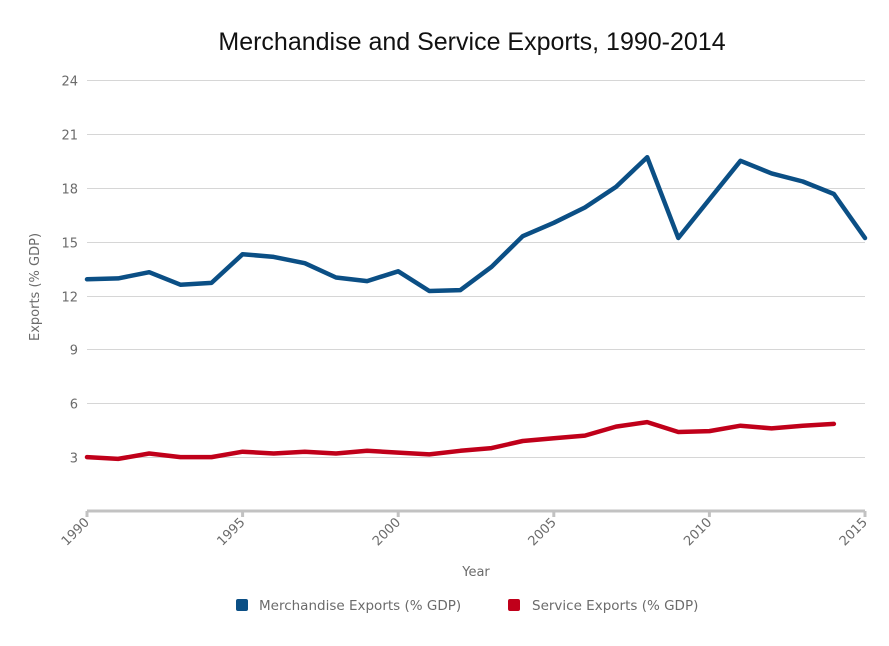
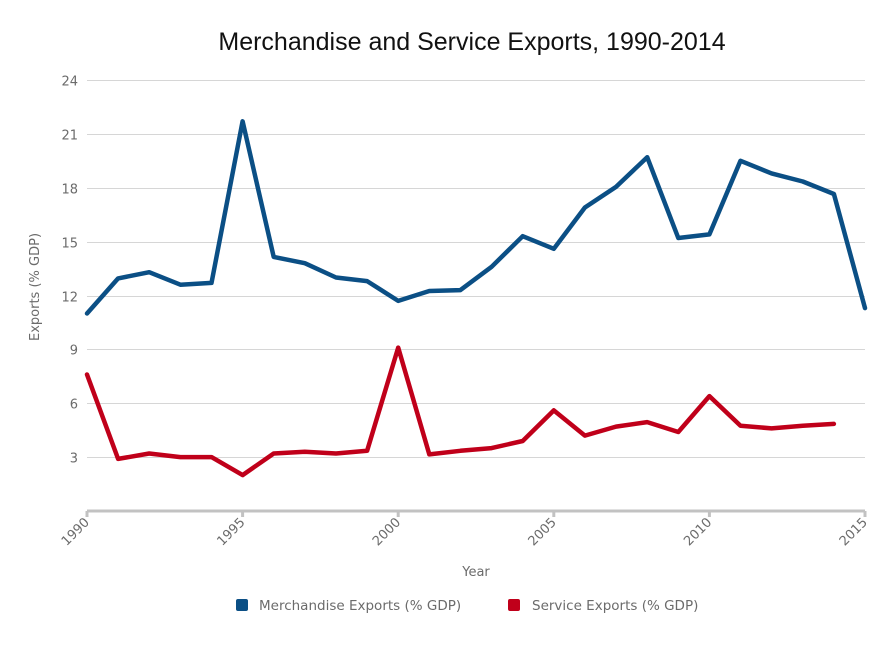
Merchandise Exports (% GDP)/1990: 12.9 -> 11.0
Service Exports (% GDP)/1990: 3.0 -> 7.6
Merchandise Exports (% GDP)/1995: 14.3 -> 21.7
Service Exports (% GDP)/1995: 3.3 -> 2.0
Merchandise Exports (% GDP)/2000: 13.3 -> 11.7
Service Exports (% GDP)/2000: 3.2 -> 9.1
Merchandise Exports (% GDP)/2005: 16.1 -> 14.6
Service Exports (% GDP)/2005: 4.0 -> 5.6
Merchandise Exports (% GDP)/2010: 17.4 -> 15.4
Service Exports (% GDP)/2010: 4.5 -> 6.4
Merchandise Exports (% GDP)/2015: 15.2 -> 11.3
